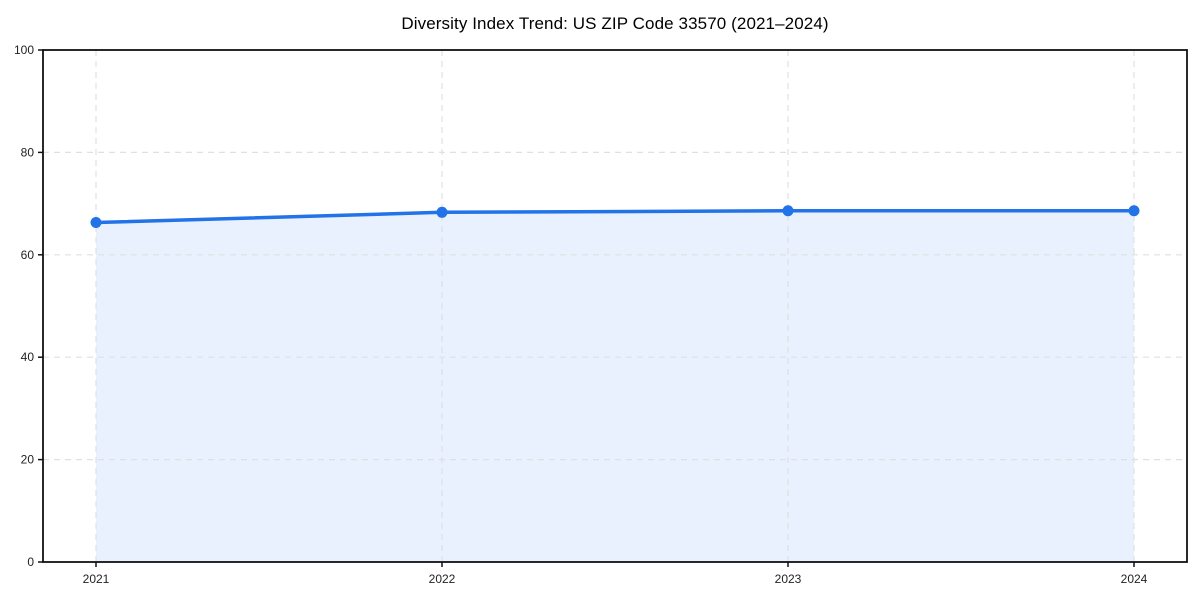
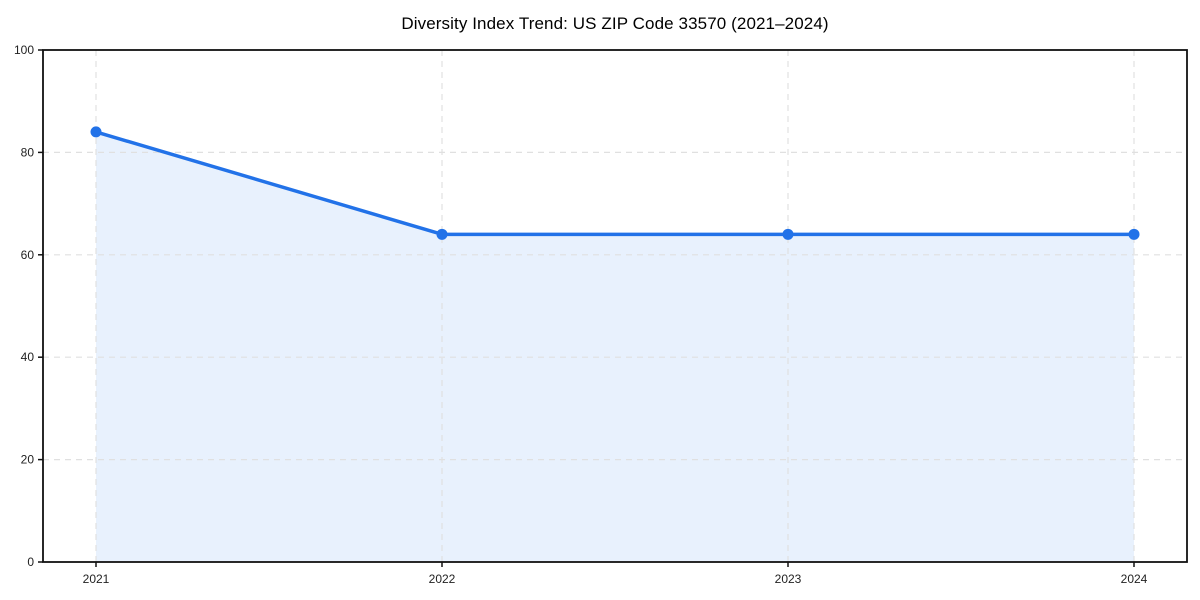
2021: 66 -> 84
2022: 68 -> 64
2023: 69 -> 64
2024: 69 -> 64
